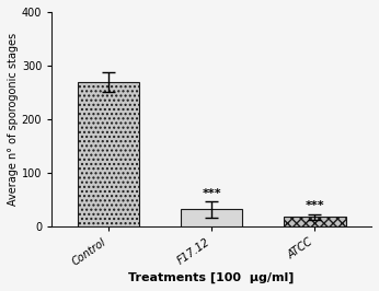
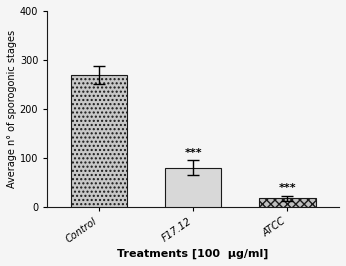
F17.12: 32 -> 80
